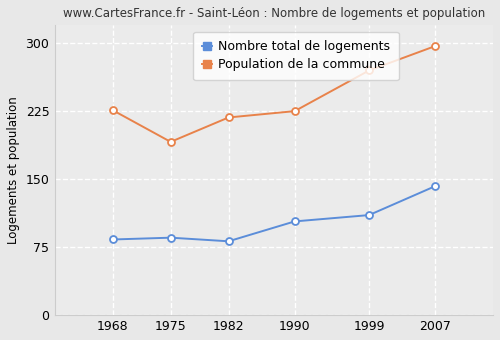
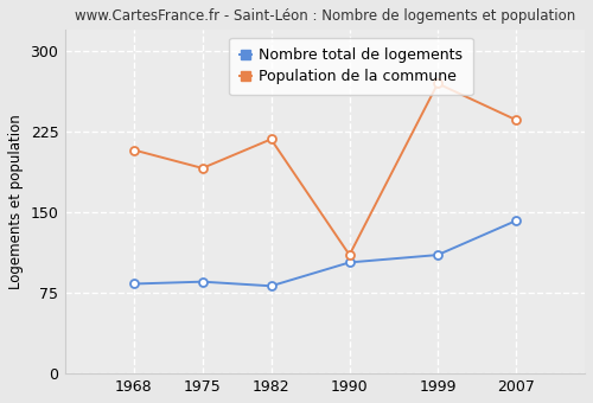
Population de la commune/1968: 226 -> 208
Population de la commune/1990: 225 -> 110
Population de la commune/2007: 297 -> 236
